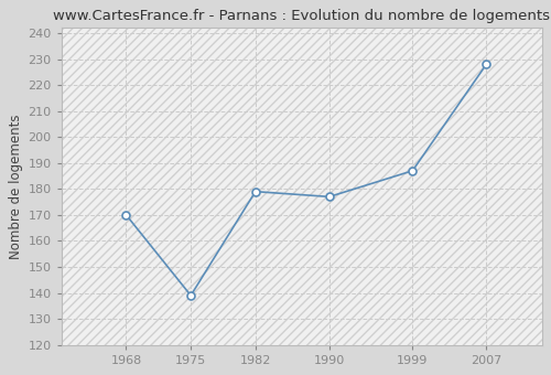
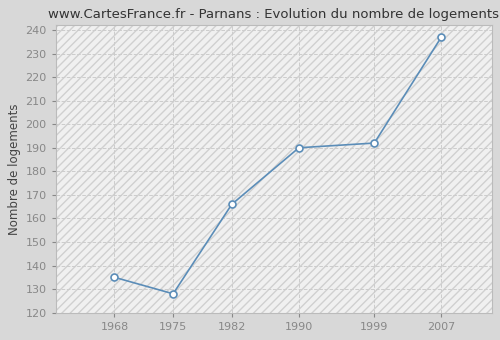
1968: 170 -> 135
1975: 139 -> 128
1982: 179 -> 166
1990: 177 -> 190
1999: 187 -> 192
2007: 228 -> 237
